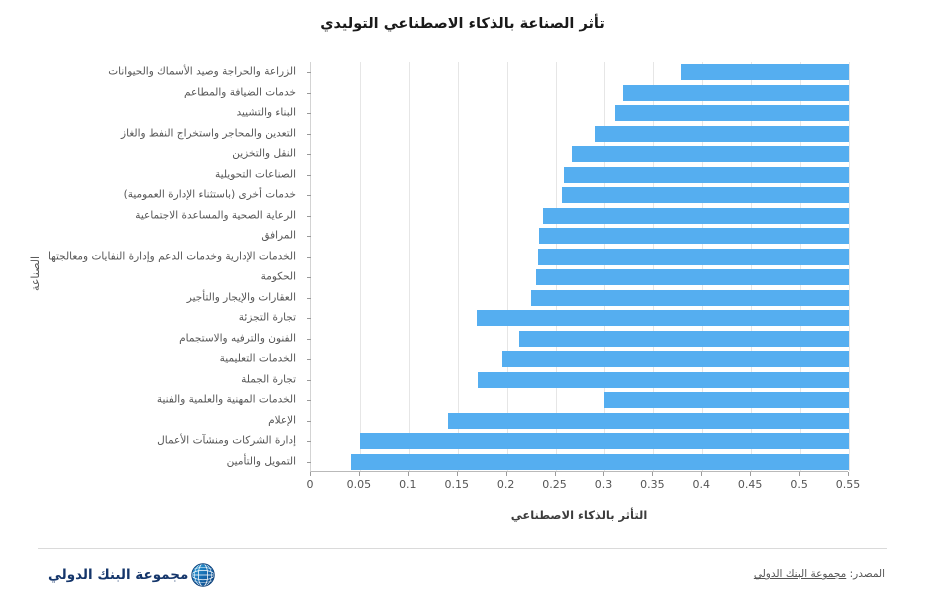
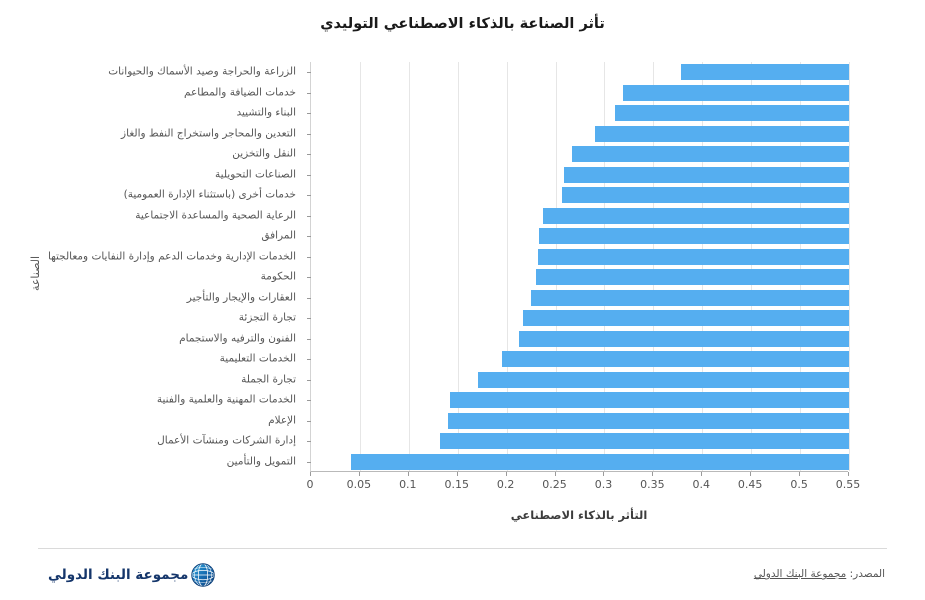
تجارة التجزئة: 0.38 -> 0.33
الخدمات المهنية والعلمية والفنية: 0.25 -> 0.41
إدارة الشركات ومنشآت الأعمال: 0.50 -> 0.42
